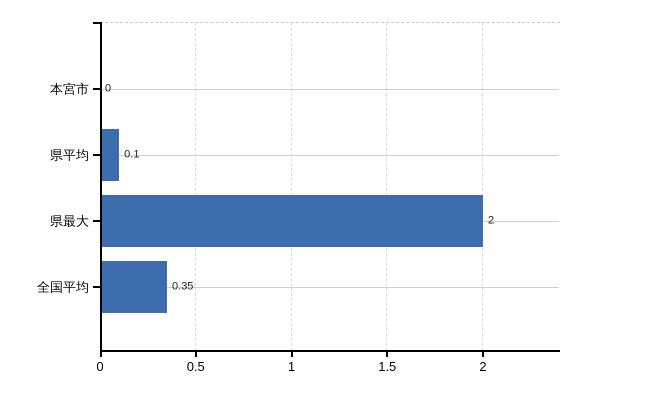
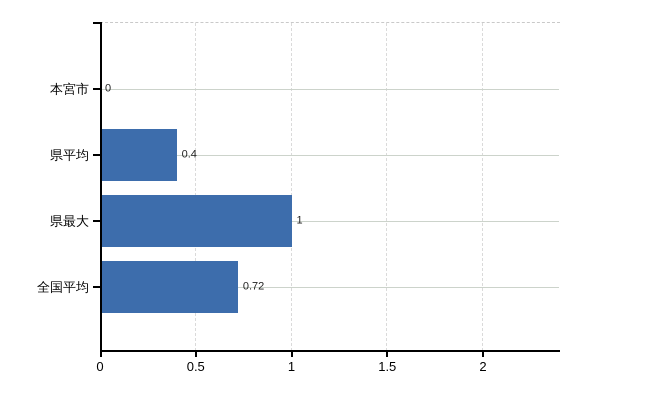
県平均: 0.1 -> 0.4
県最大: 2 -> 1
全国平均: 0.35 -> 0.72
